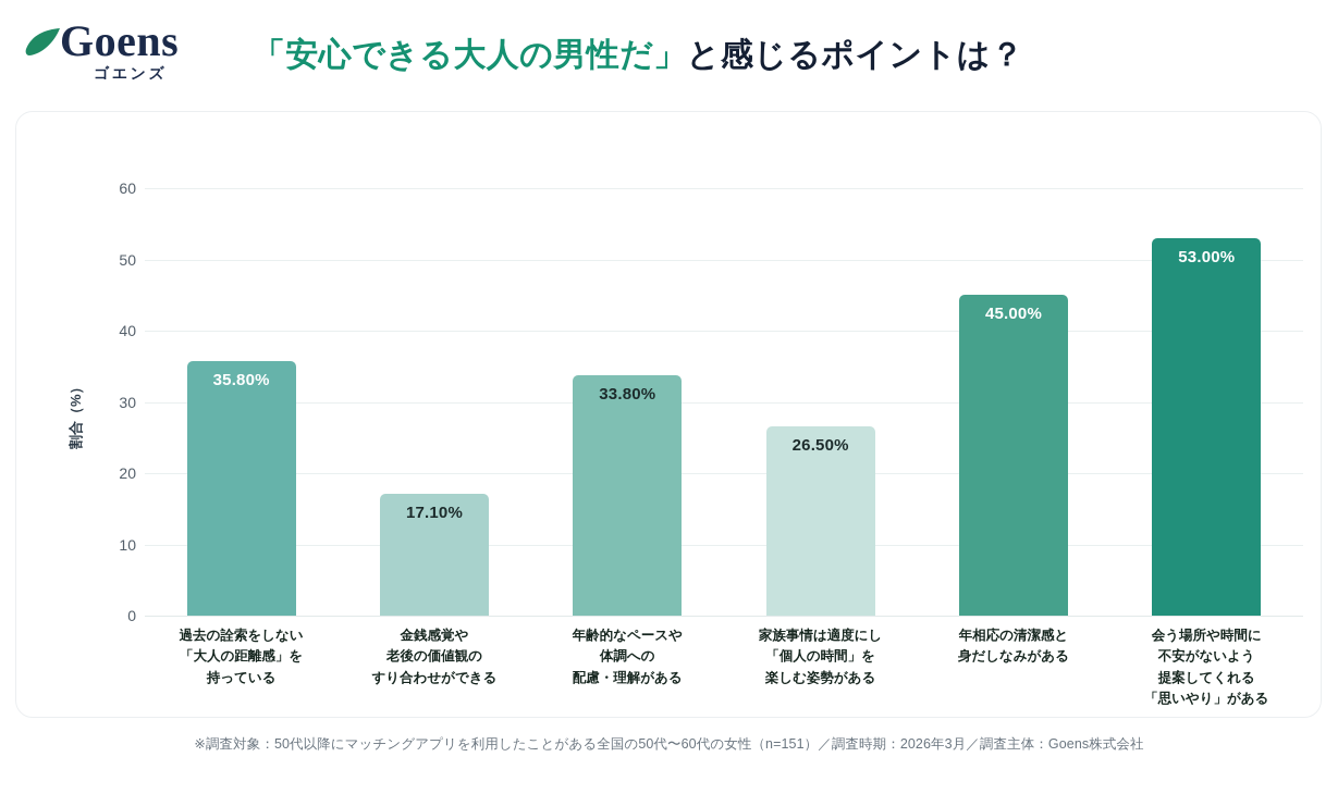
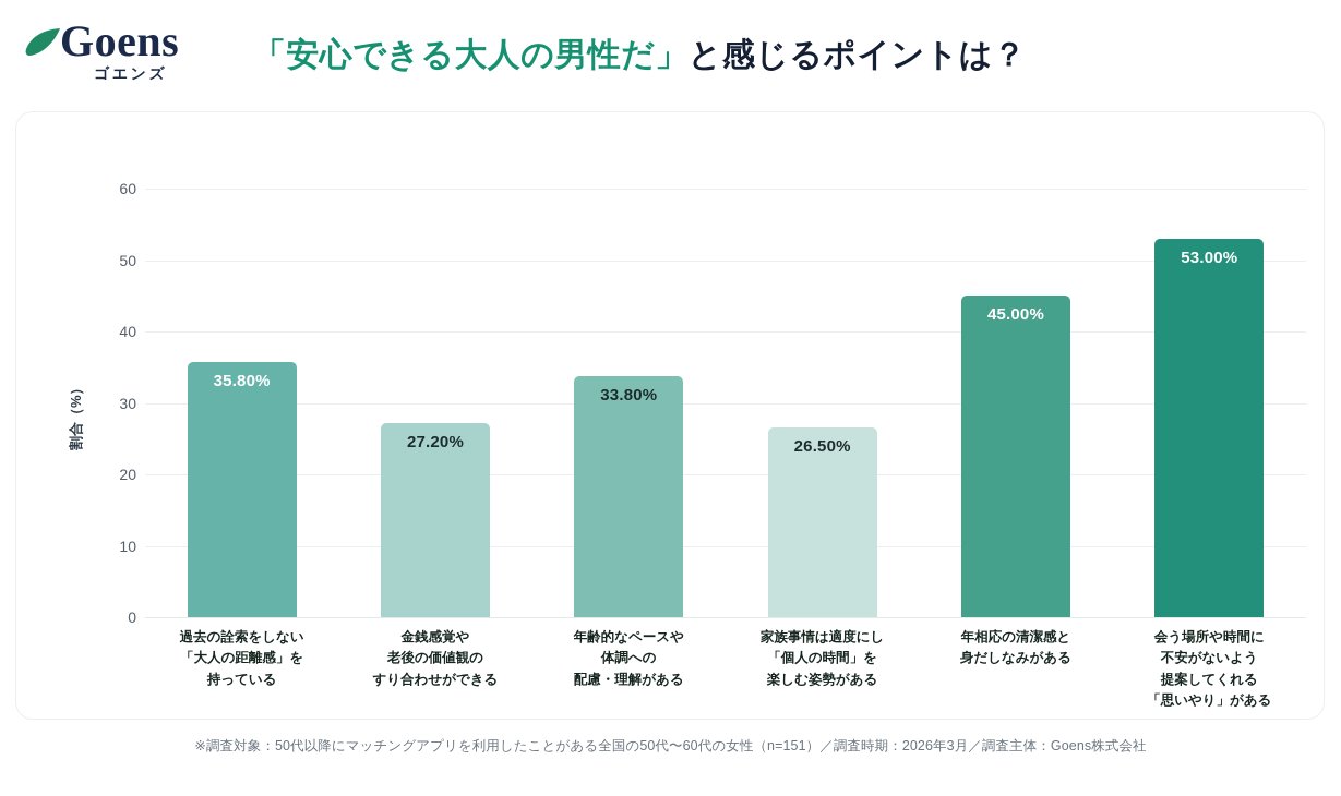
金銭感覚や 老後の価値観の すり合わせができる: 17.10% -> 27.20%
